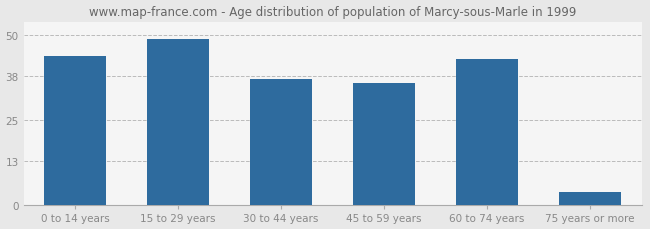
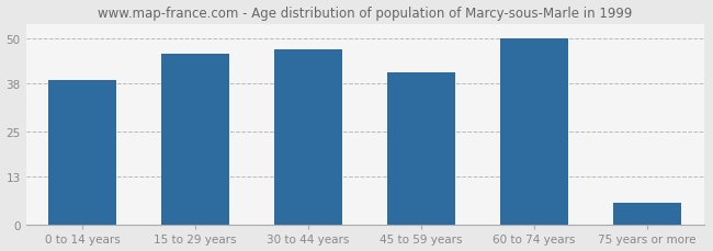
0 to 14 years: 44 -> 39
15 to 29 years: 49 -> 46
30 to 44 years: 37 -> 47
45 to 59 years: 36 -> 41
60 to 74 years: 43 -> 50
75 years or more: 4 -> 6
